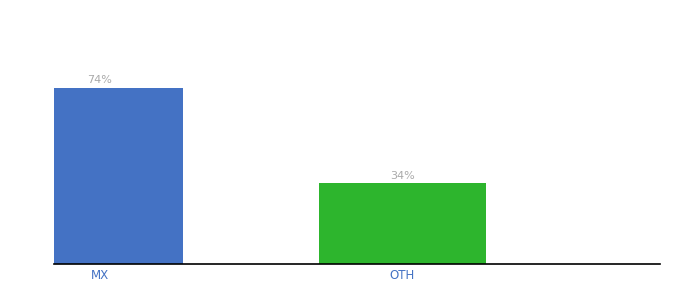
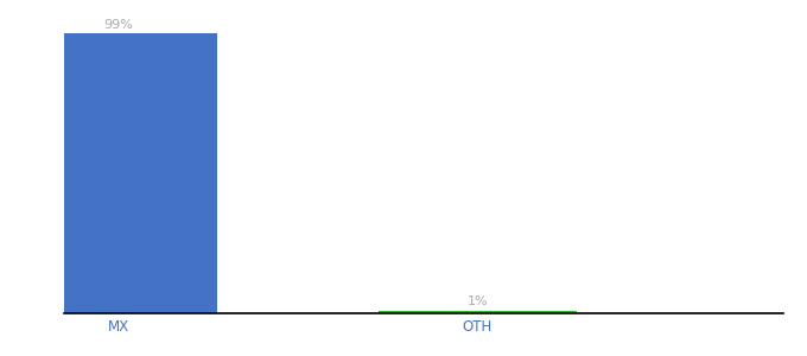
MX: 74% -> 99%
OTH: 34% -> 1%
